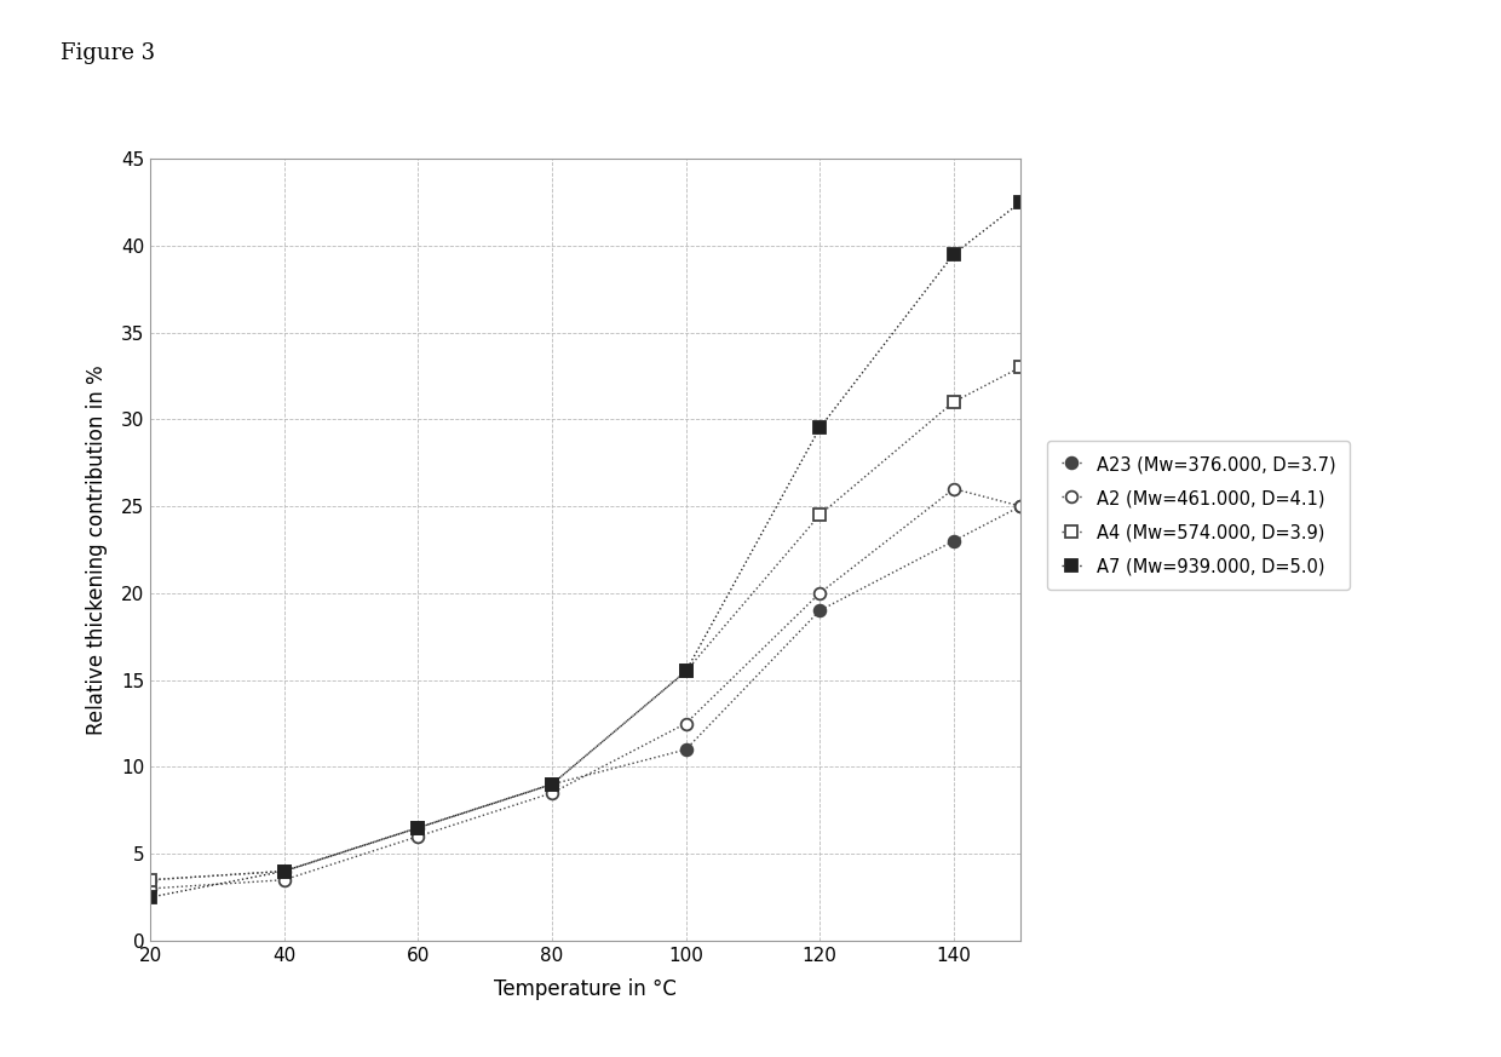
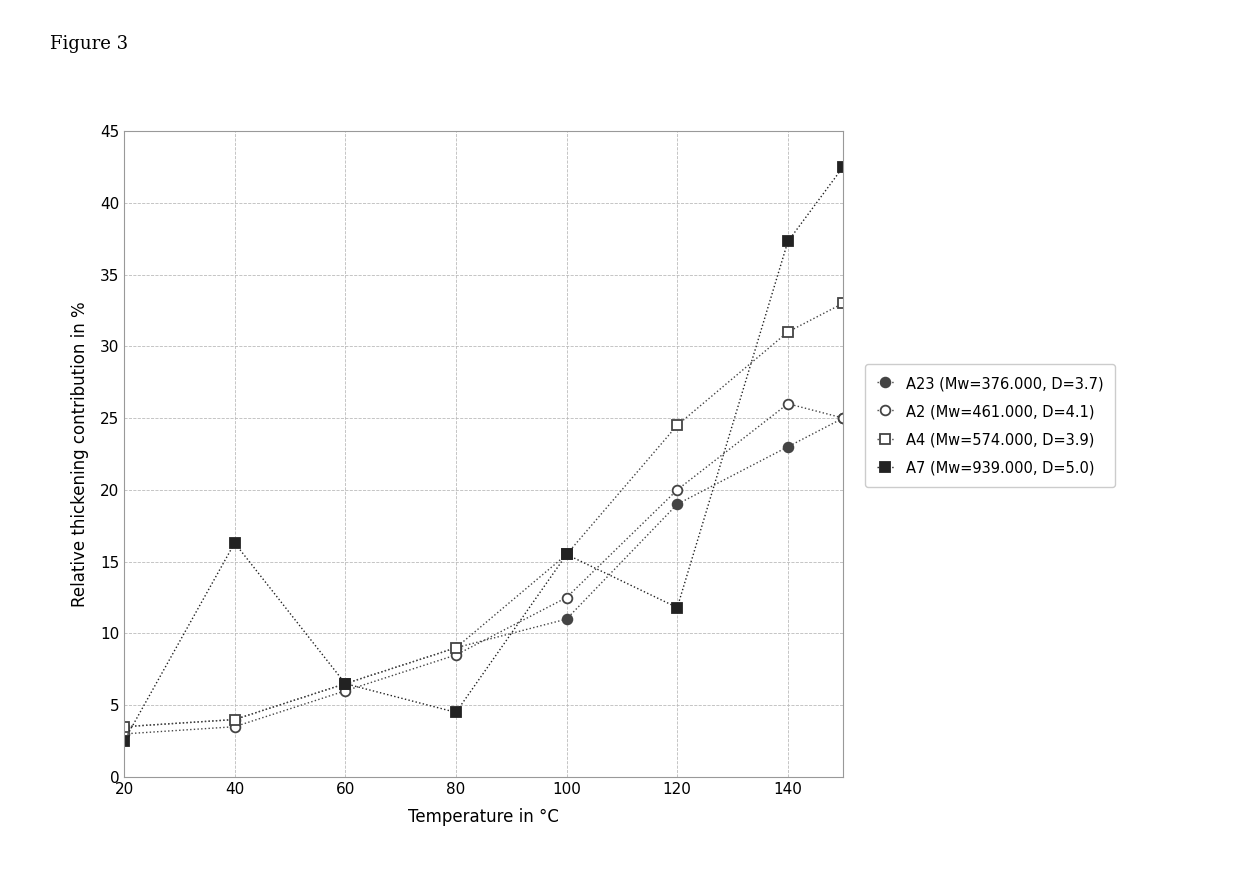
A7 (Mw=939.000, D=5.0)/40: 4.0 -> 16.3
A7 (Mw=939.000, D=5.0)/80: 9.0 -> 4.5
A7 (Mw=939.000, D=5.0)/120: 29.5 -> 11.8
A7 (Mw=939.000, D=5.0)/140: 39.5 -> 37.3
